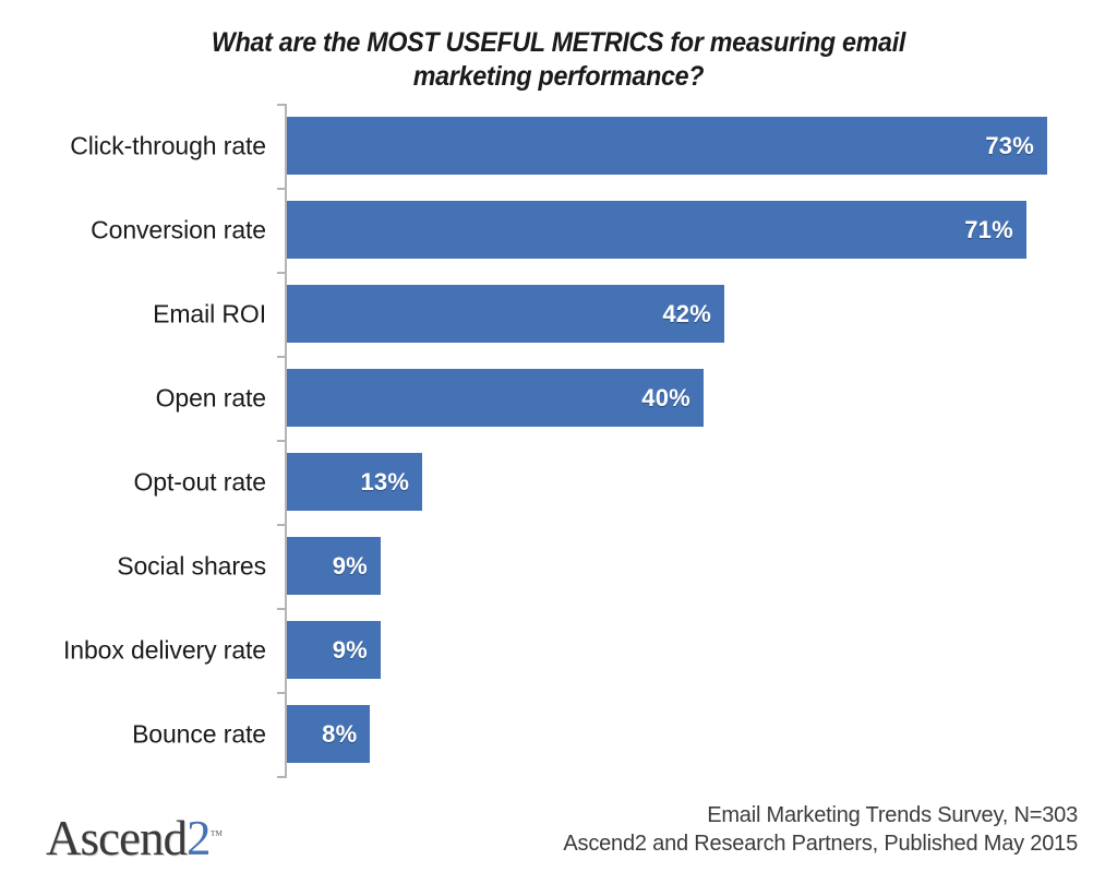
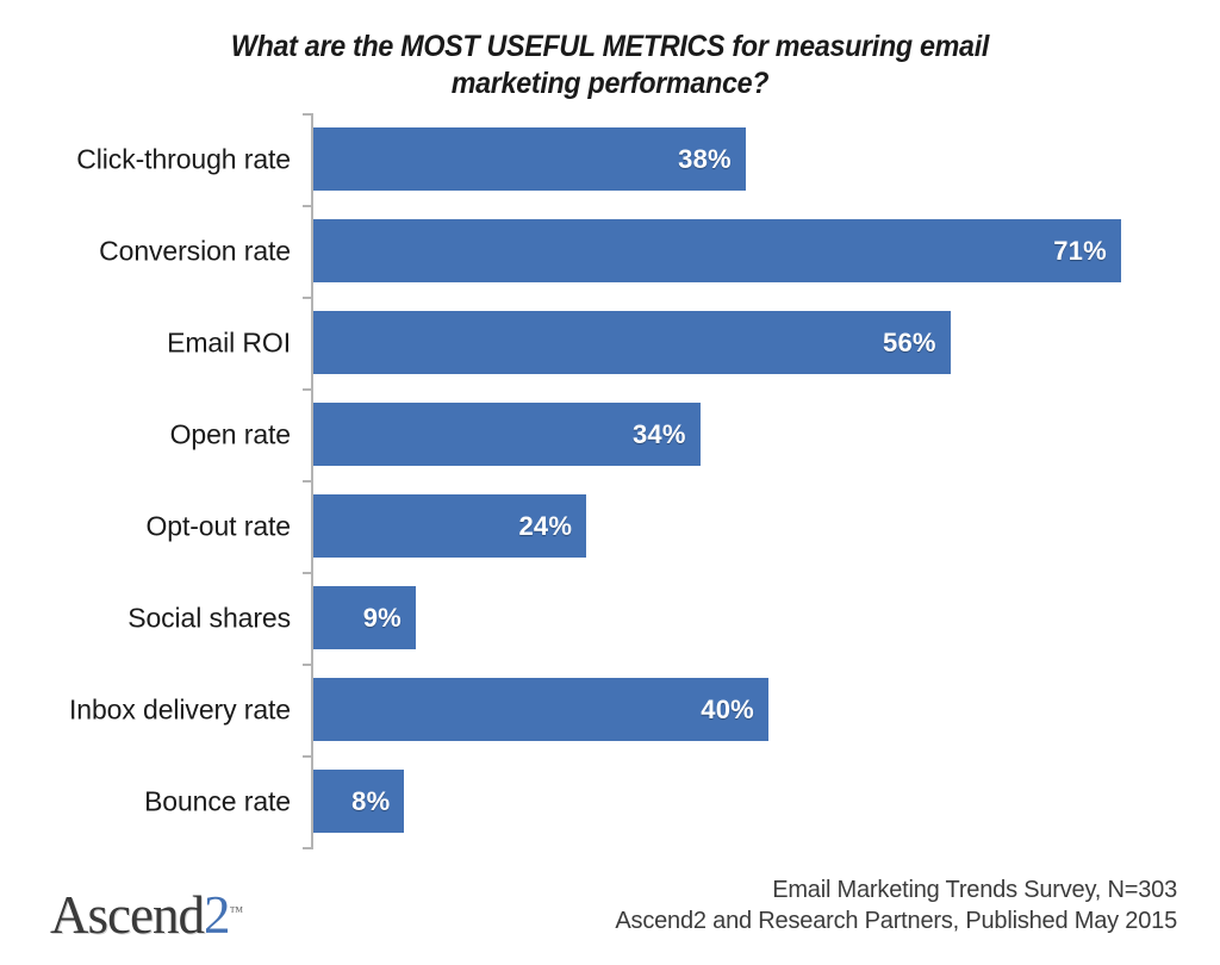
Click-through rate: 73% -> 38%
Email ROI: 42% -> 56%
Open rate: 40% -> 34%
Opt-out rate: 13% -> 24%
Inbox delivery rate: 9% -> 40%
